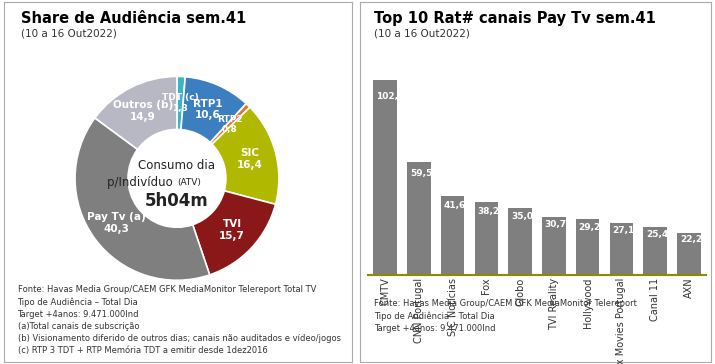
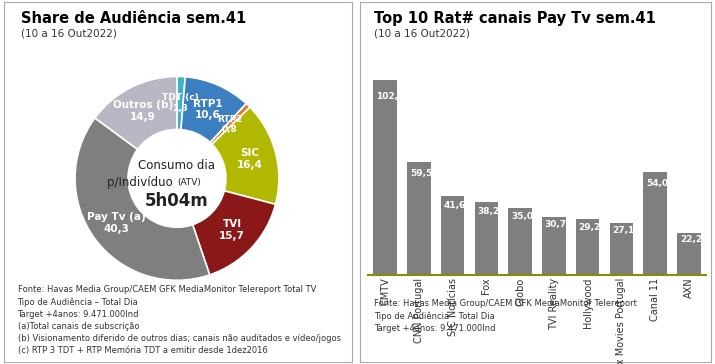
Canal 11: 25,4 -> 54,0
